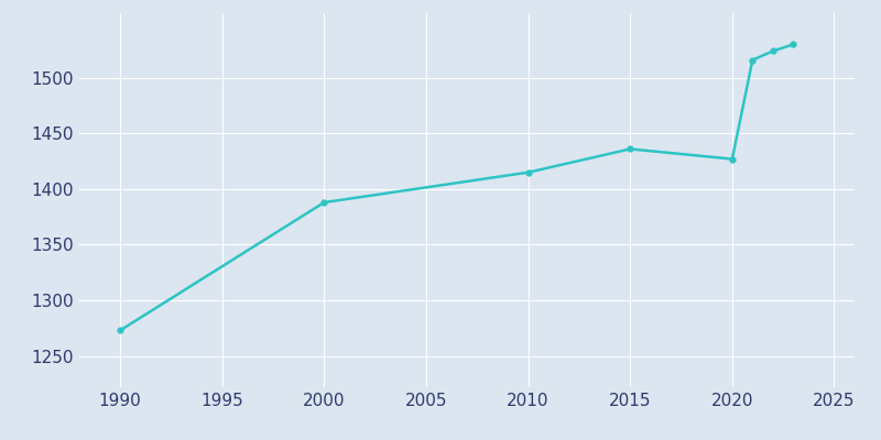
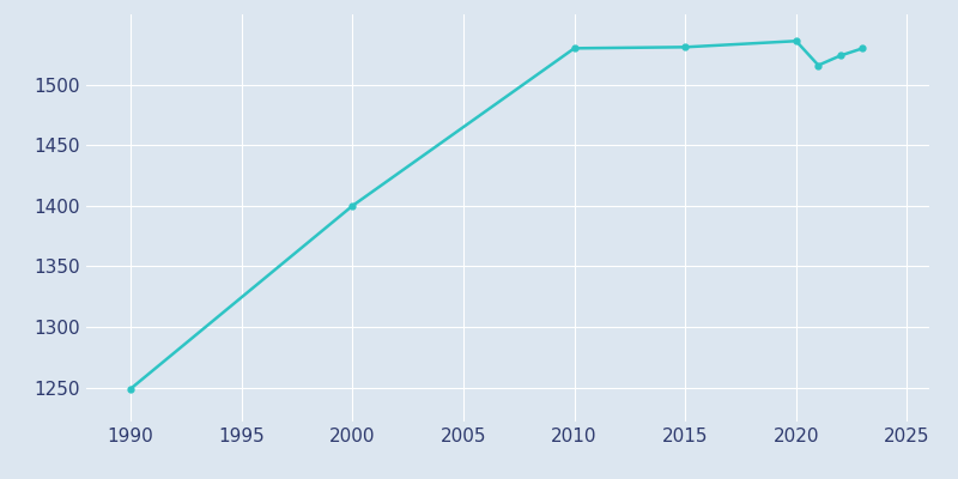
1990: 1273 -> 1249
2000: 1388 -> 1400
2010: 1415 -> 1530
2015: 1436 -> 1531
2020: 1427 -> 1536
